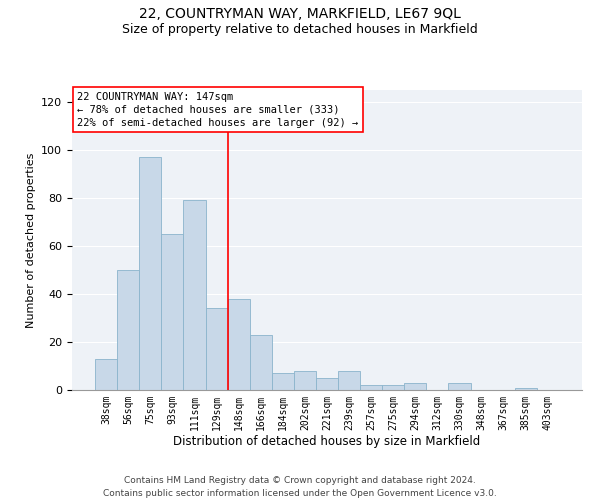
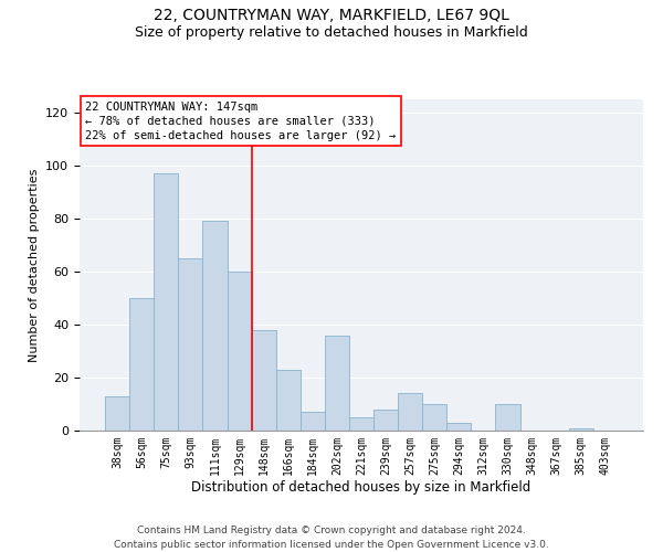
129sqm: 34 -> 60
202sqm: 8 -> 36
257sqm: 2 -> 14
275sqm: 2 -> 10
330sqm: 3 -> 10
